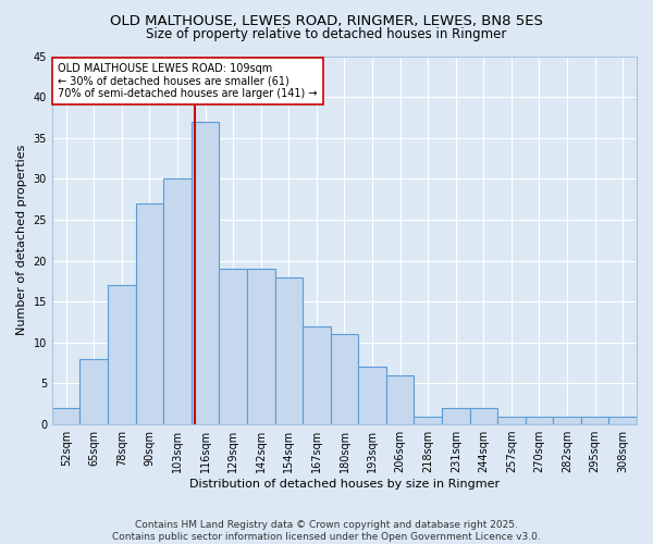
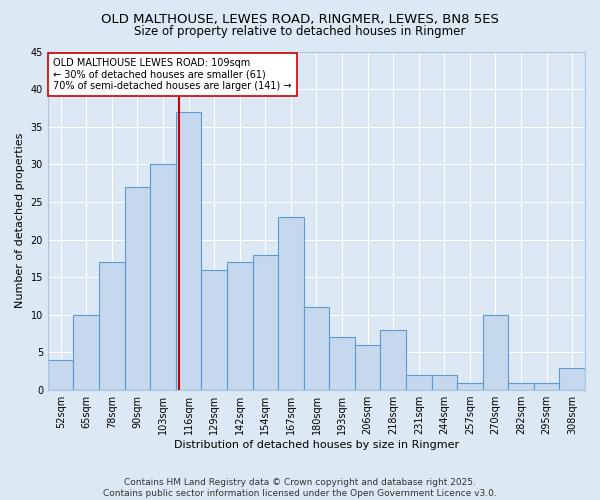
52sqm: 2 -> 4
65sqm: 8 -> 10
129sqm: 19 -> 16
142sqm: 19 -> 17
167sqm: 12 -> 23
218sqm: 1 -> 8
270sqm: 1 -> 10
308sqm: 1 -> 3
